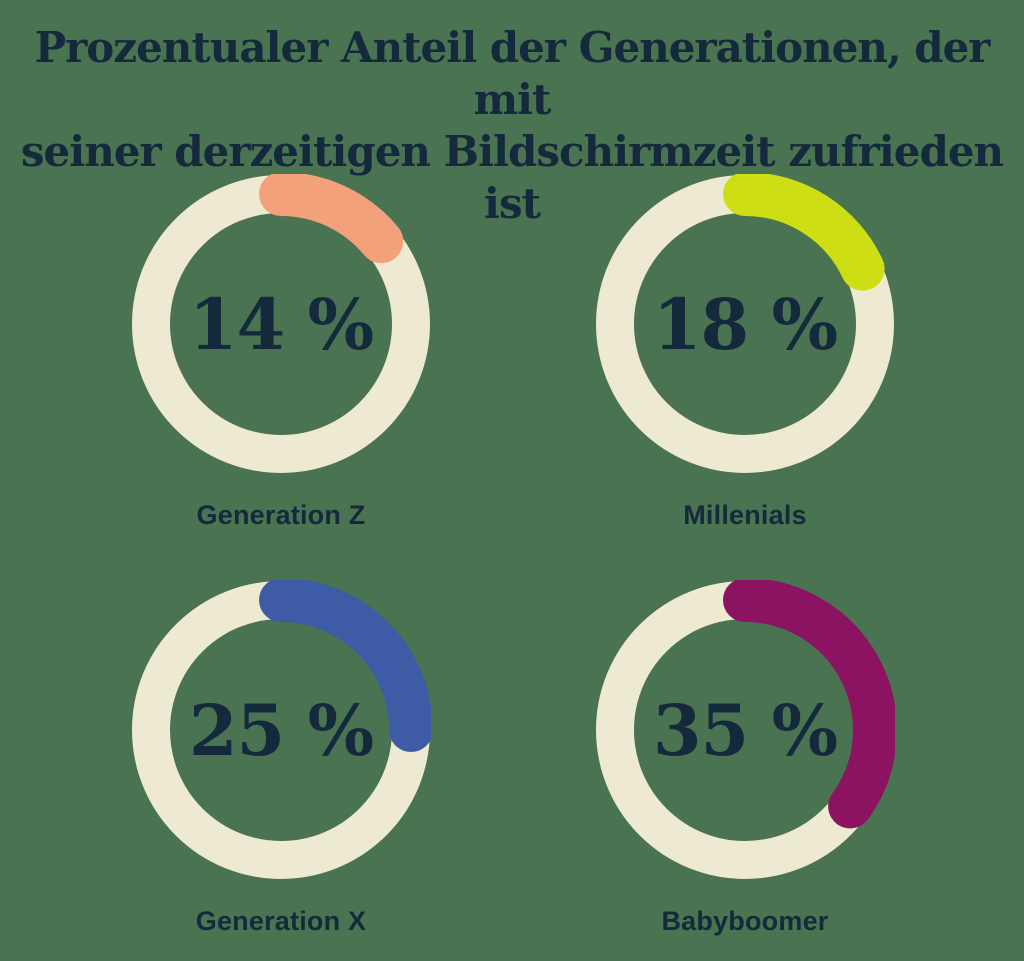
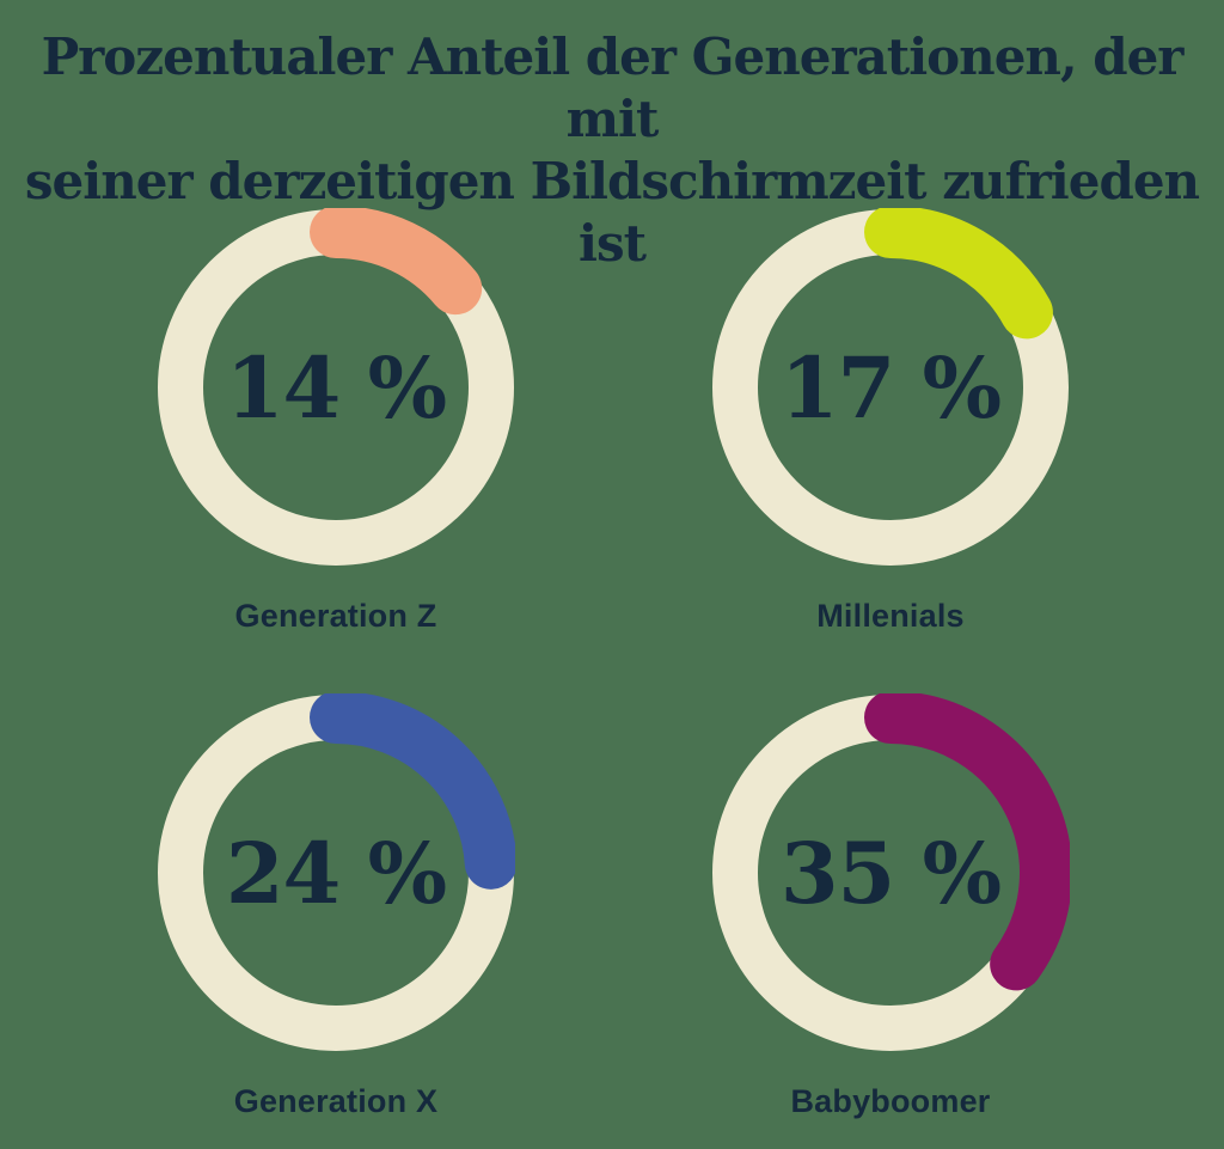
Millenials: 18 -> 17
Generation X: 25 -> 24
